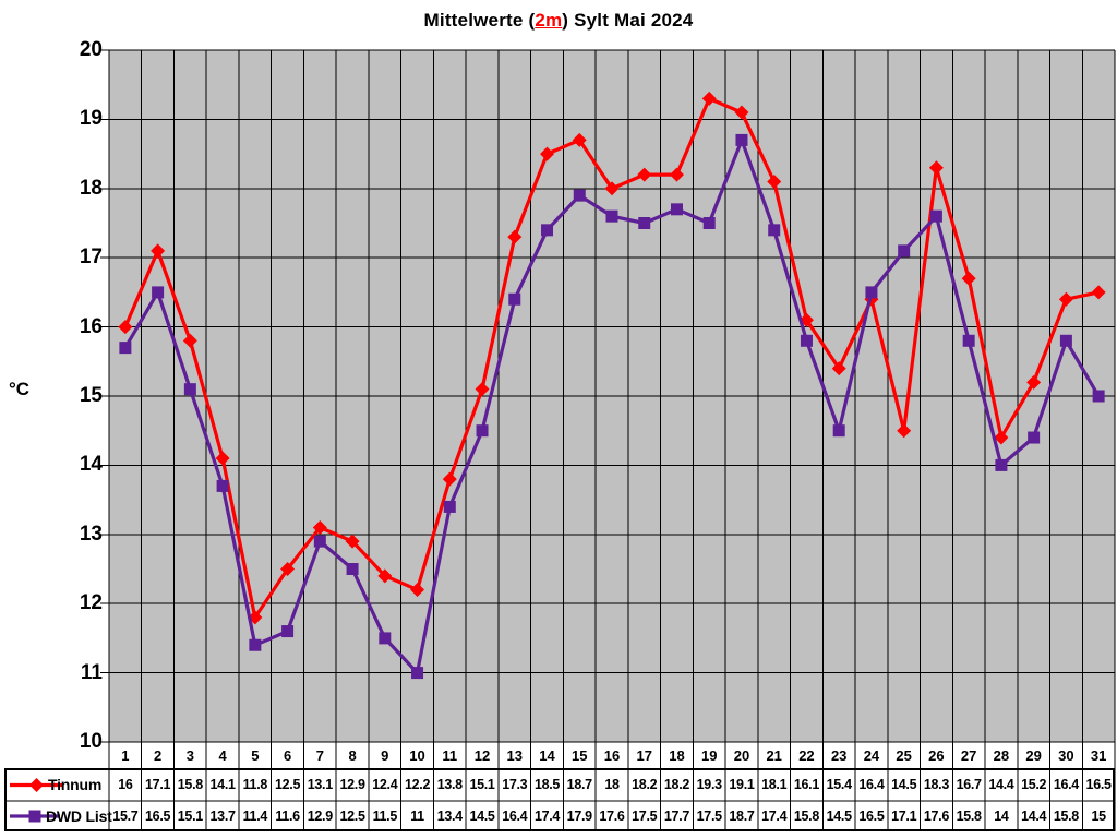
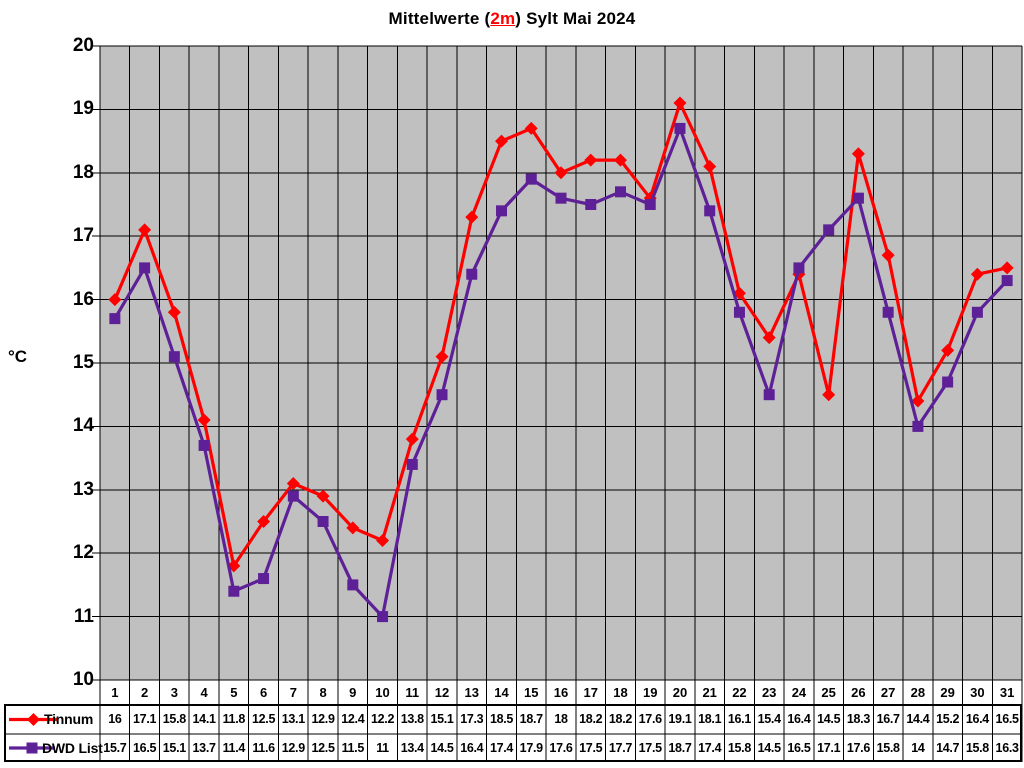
Tinnum/19: 19.3 -> 17.6
DWD List/29: 14.4 -> 14.7
DWD List/31: 15 -> 16.3
